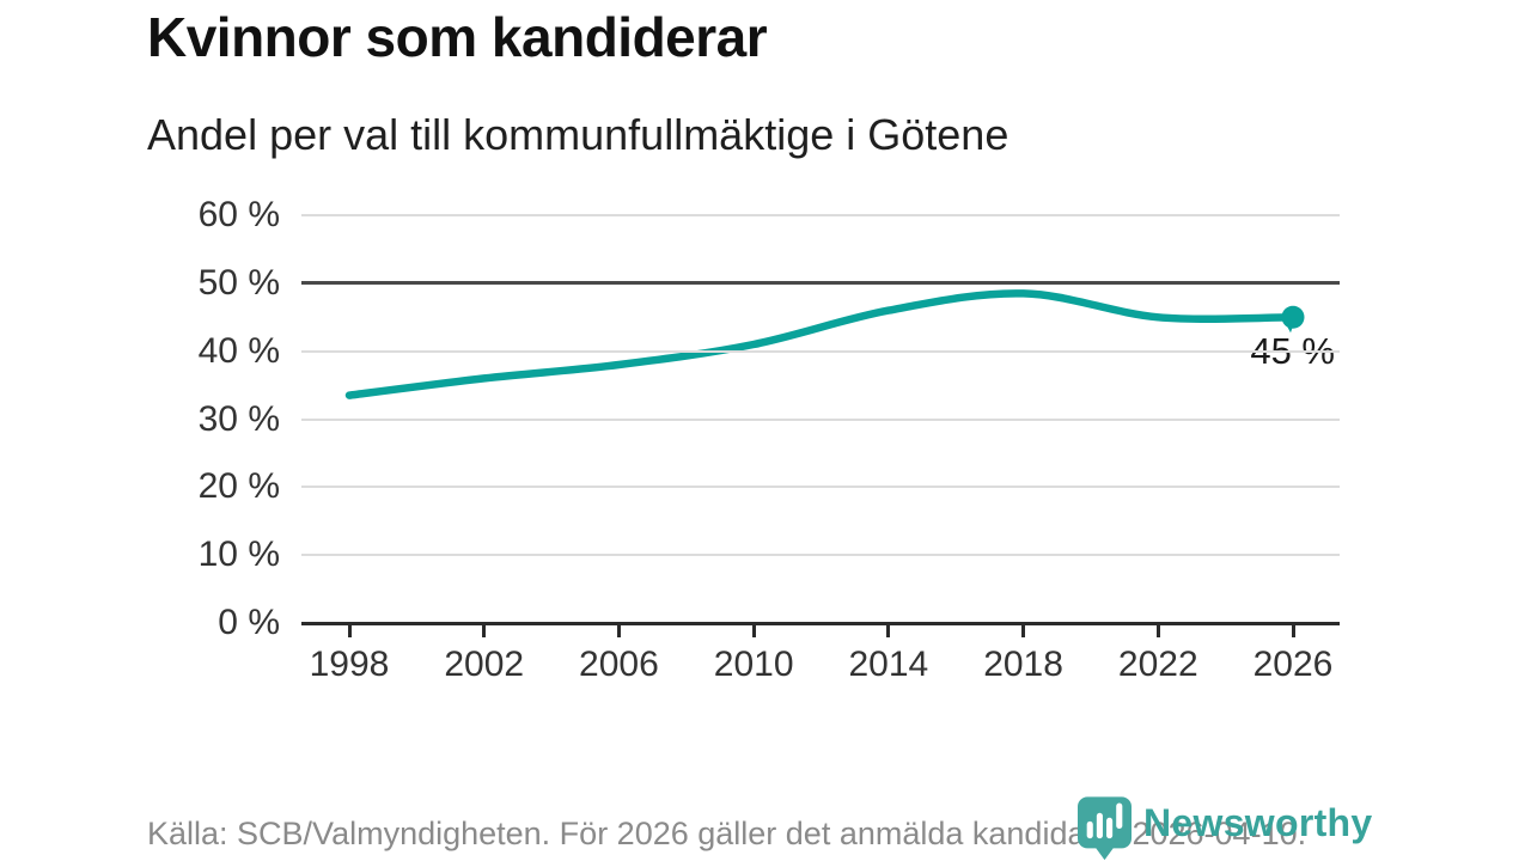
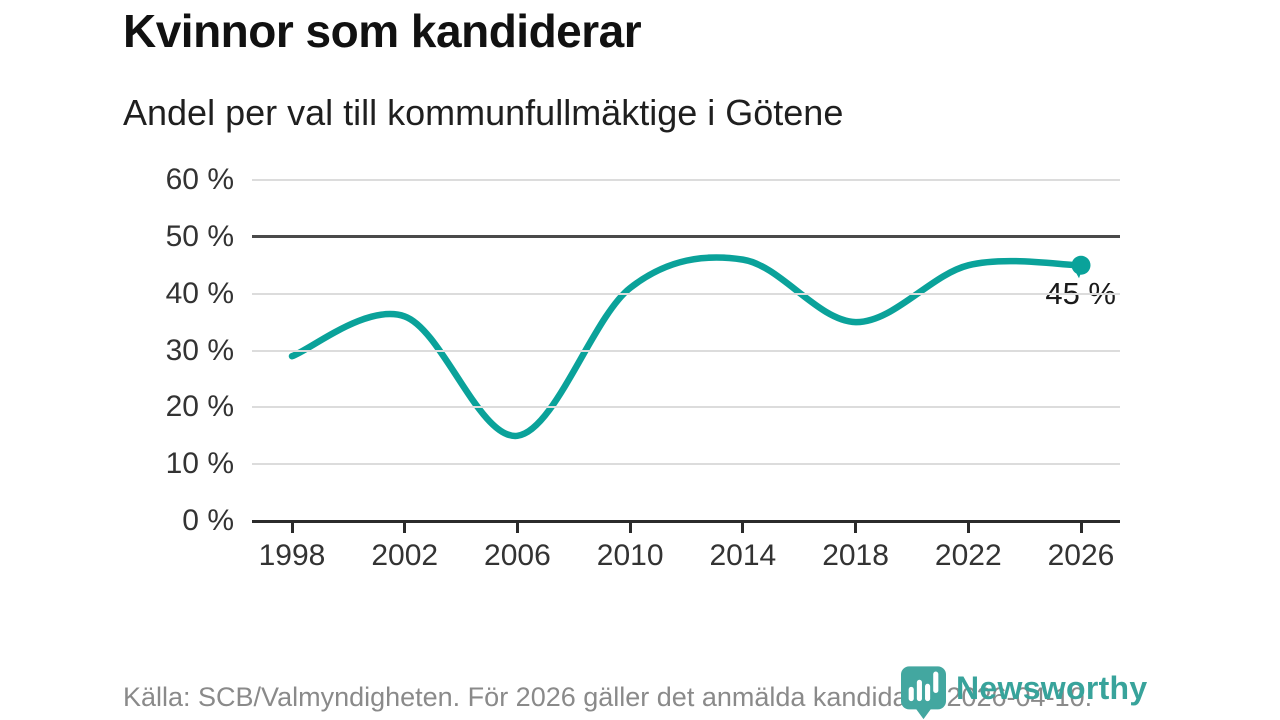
1998: 34% -> 29%
2006: 38% -> 15%
2018: 48% -> 35%
